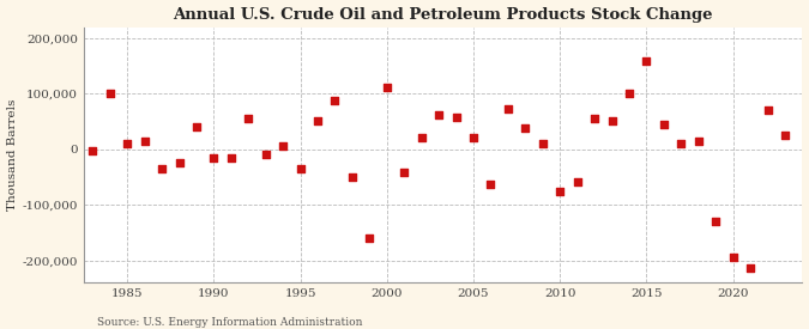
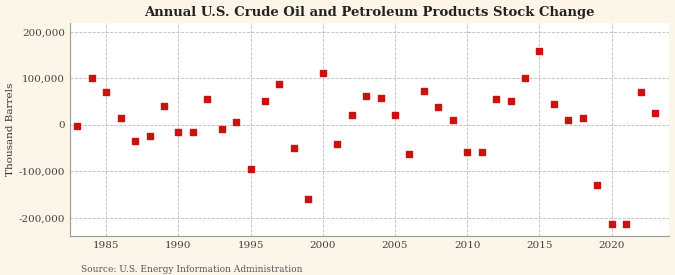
1985: 10,000 -> 70,000
1995: -35,000 -> -95,000
2010: -75,000 -> -58,000
2020: -195,000 -> -213,000
